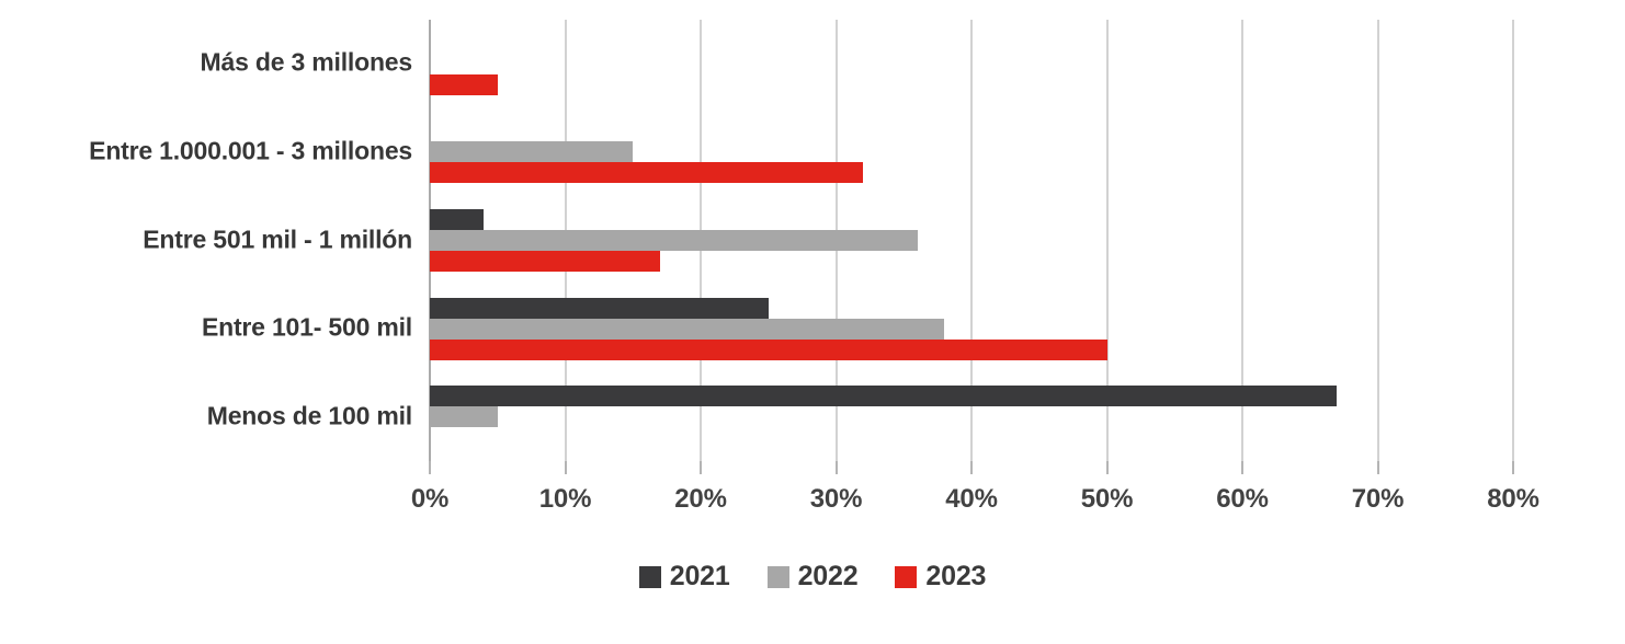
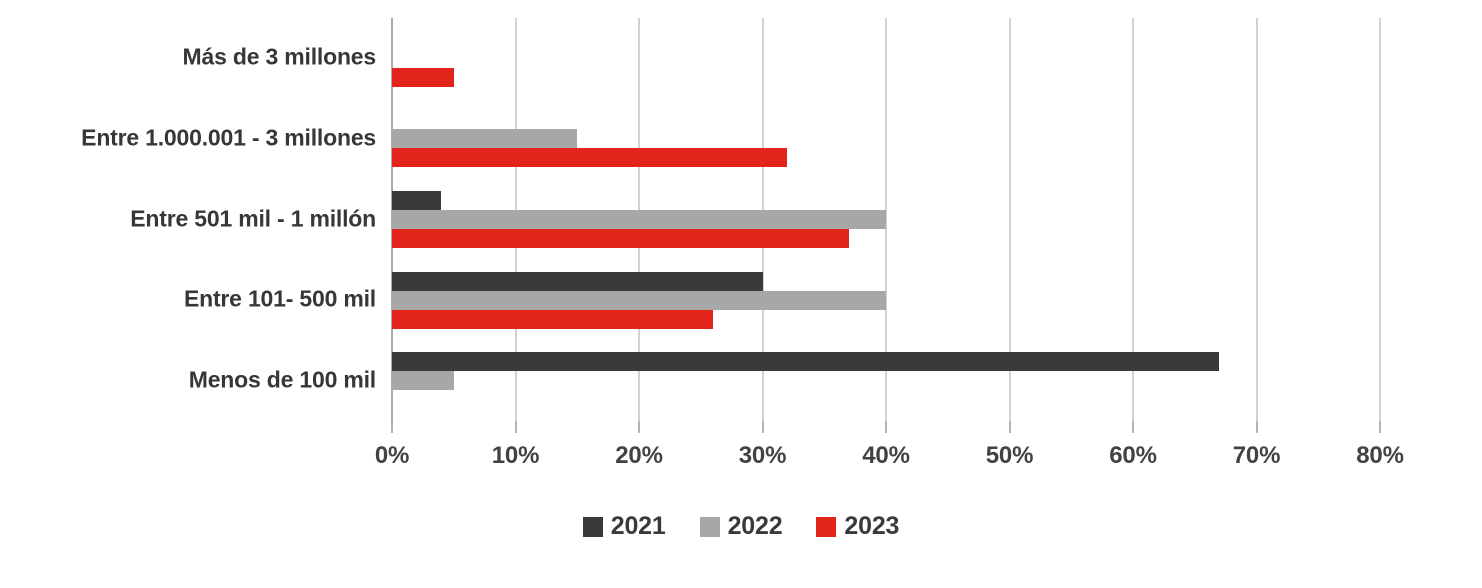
2022/Entre 501 mil - 1 millón: 36% -> 40%
2023/Entre 501 mil - 1 millón: 17% -> 37%
2021/Entre 101- 500 mil: 25% -> 30%
2022/Entre 101- 500 mil: 38% -> 40%
2023/Entre 101- 500 mil: 50% -> 26%
